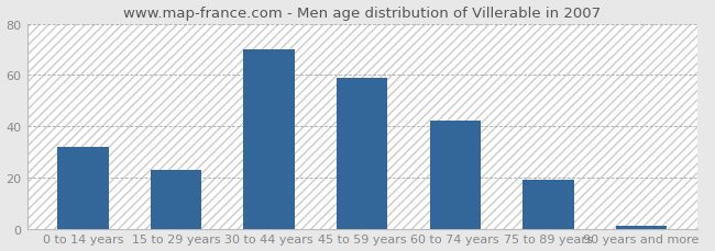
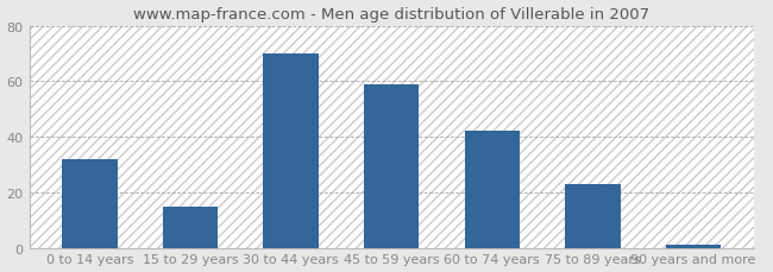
15 to 29 years: 23 -> 15
75 to 89 years: 19 -> 23
